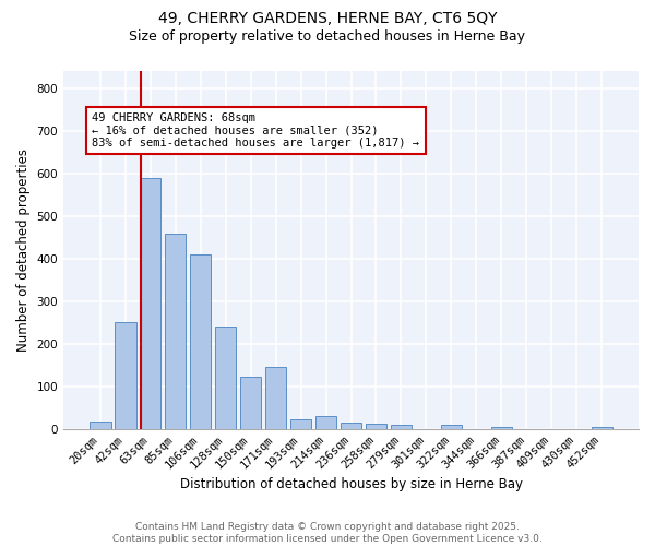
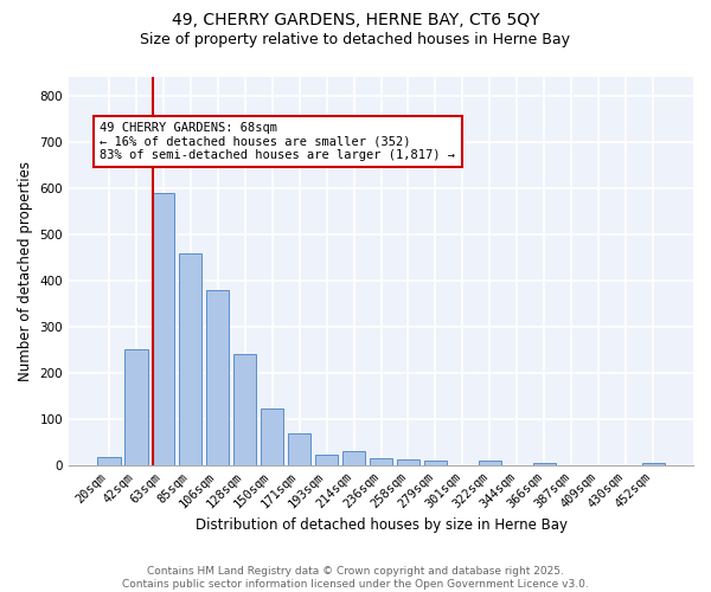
106sqm: 410 -> 378
171sqm: 145 -> 68
